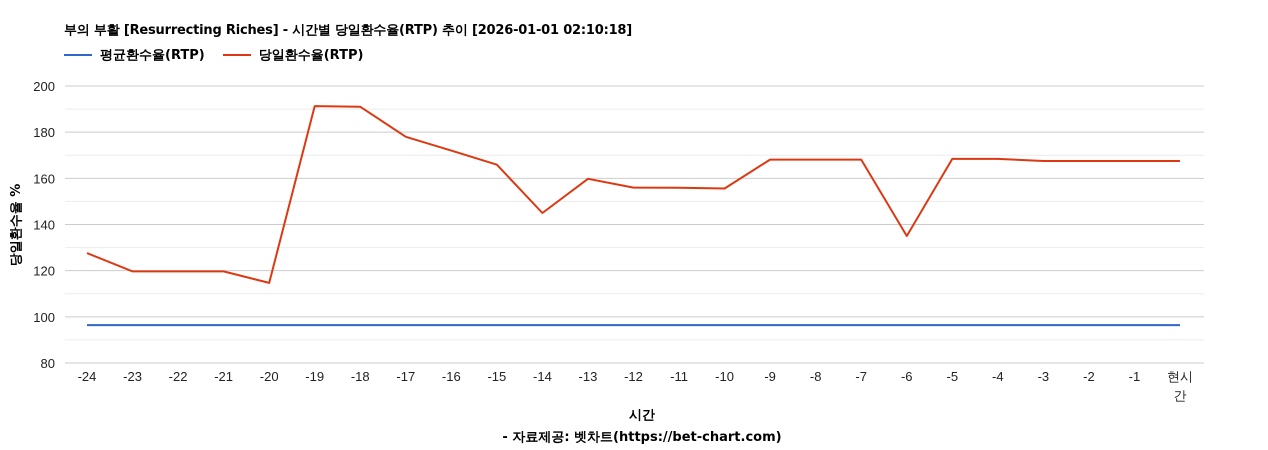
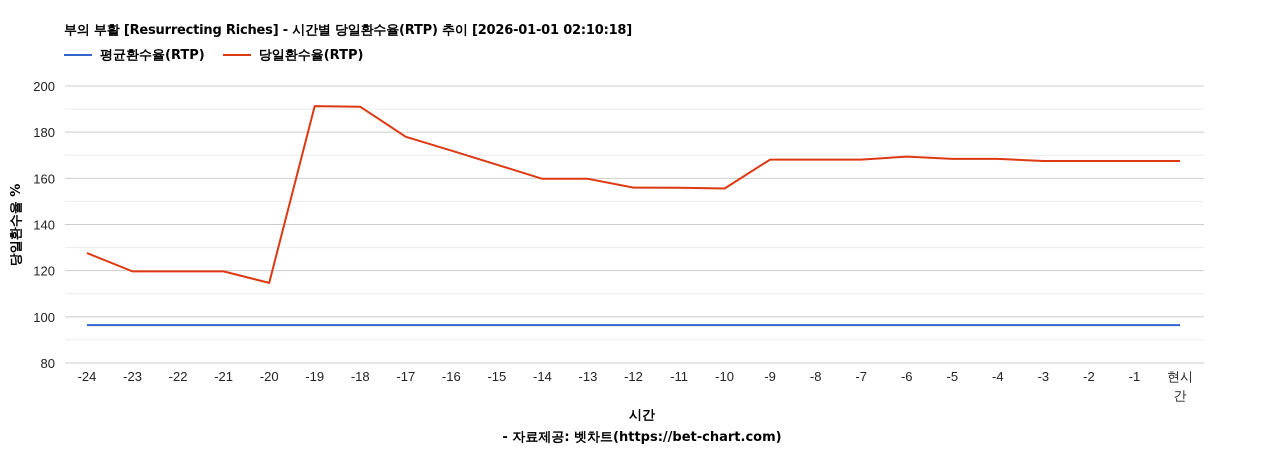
당일환수율(RTP)/-14: 145 -> 160
당일환수율(RTP)/-6: 135 -> 169
